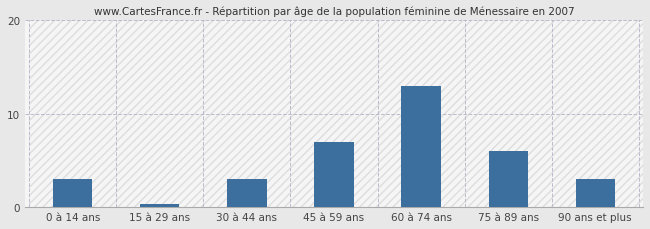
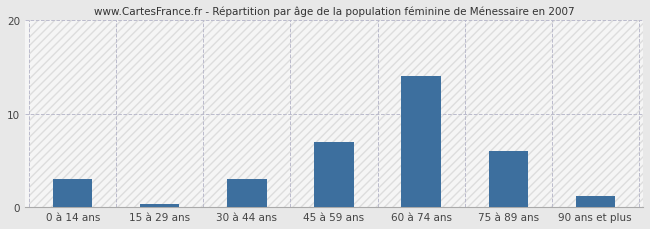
60 à 74 ans: 13.0 -> 14.0
90 ans et plus: 3.0 -> 1.2
